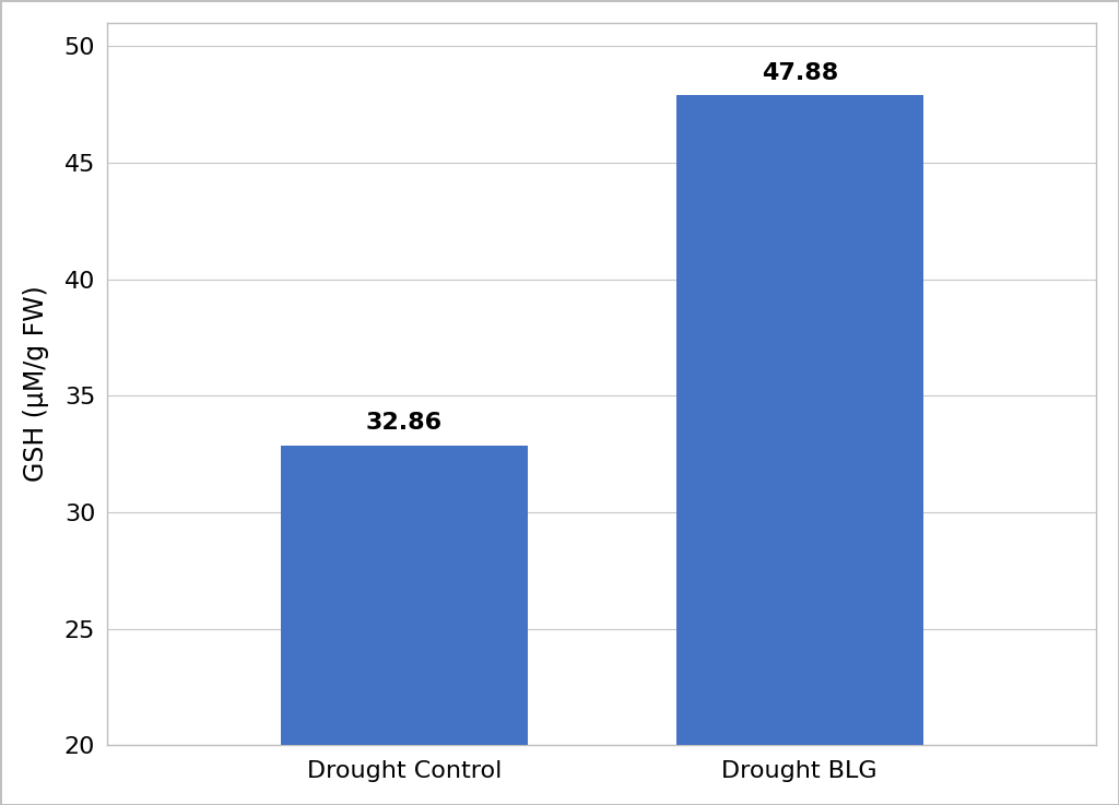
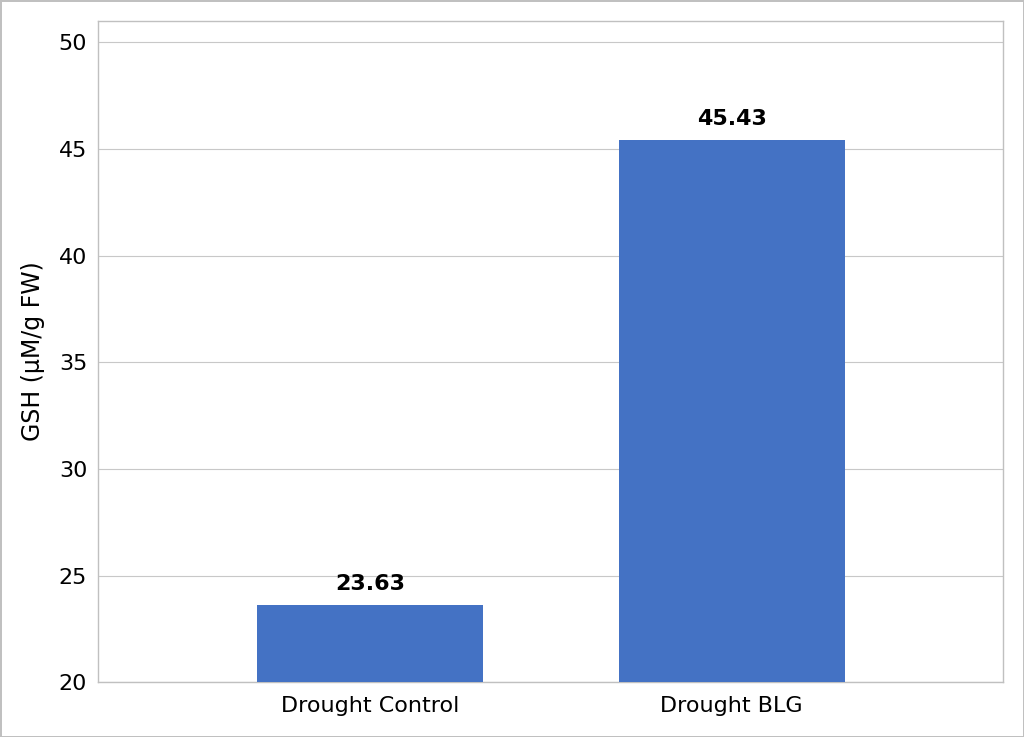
Drought Control: 32.86 -> 23.63
Drought BLG: 47.88 -> 45.43
